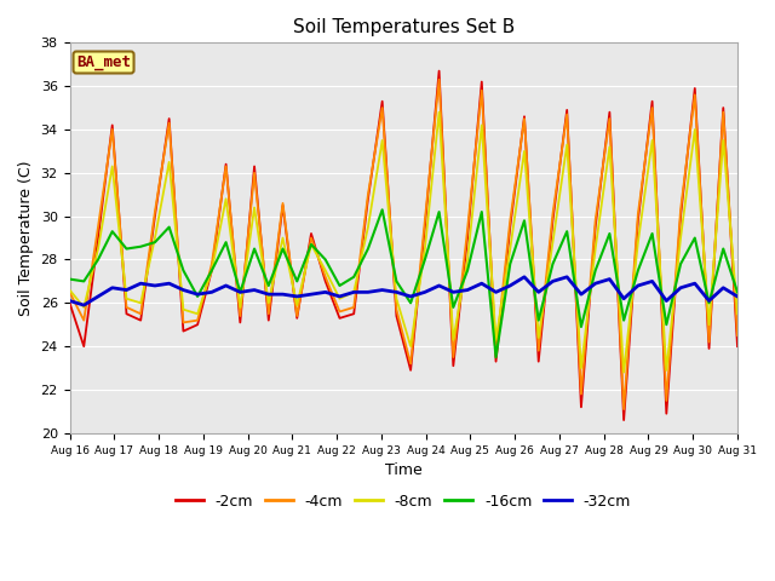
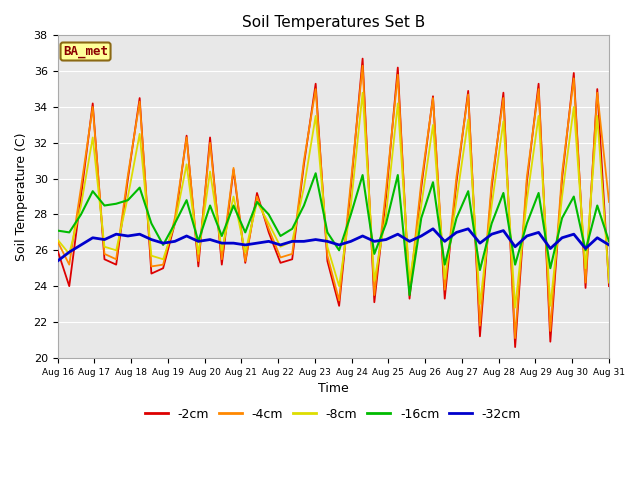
-32cm/Aug 16: 26.1 -> 25.4
-4cm/Aug 31: 24.5 -> 28.7
-8cm/Aug 31: 25.5 -> 24.2
